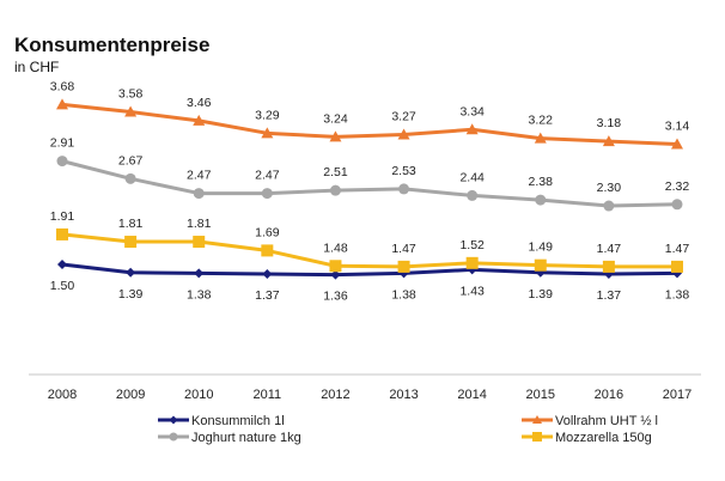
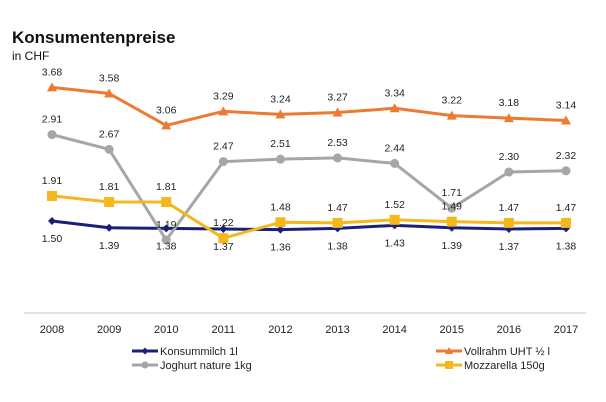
Vollrahm UHT ½ l/2010: 3.46 -> 3.06
Joghurt nature 1kg/2010: 2.47 -> 1.19
Mozzarella 150g/2011: 1.69 -> 1.22
Joghurt nature 1kg/2015: 2.38 -> 1.71
